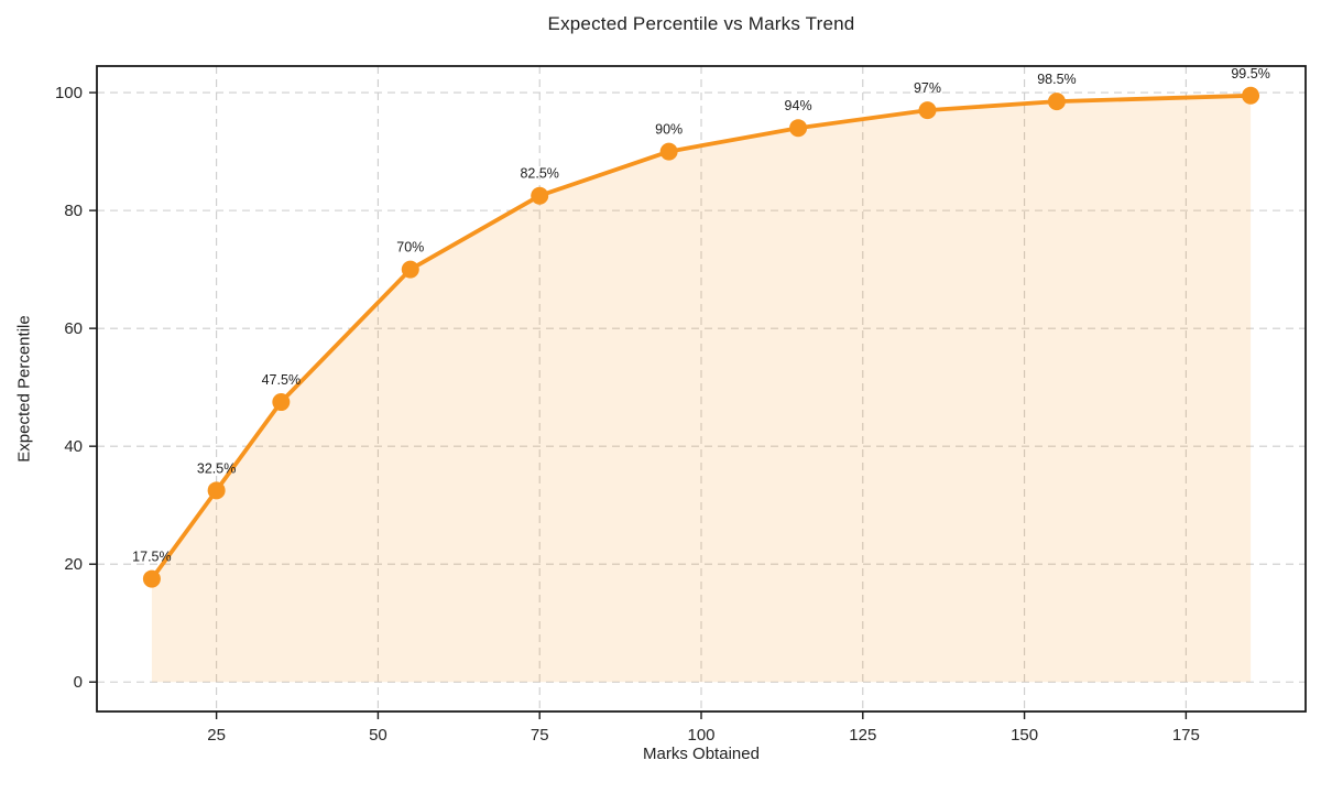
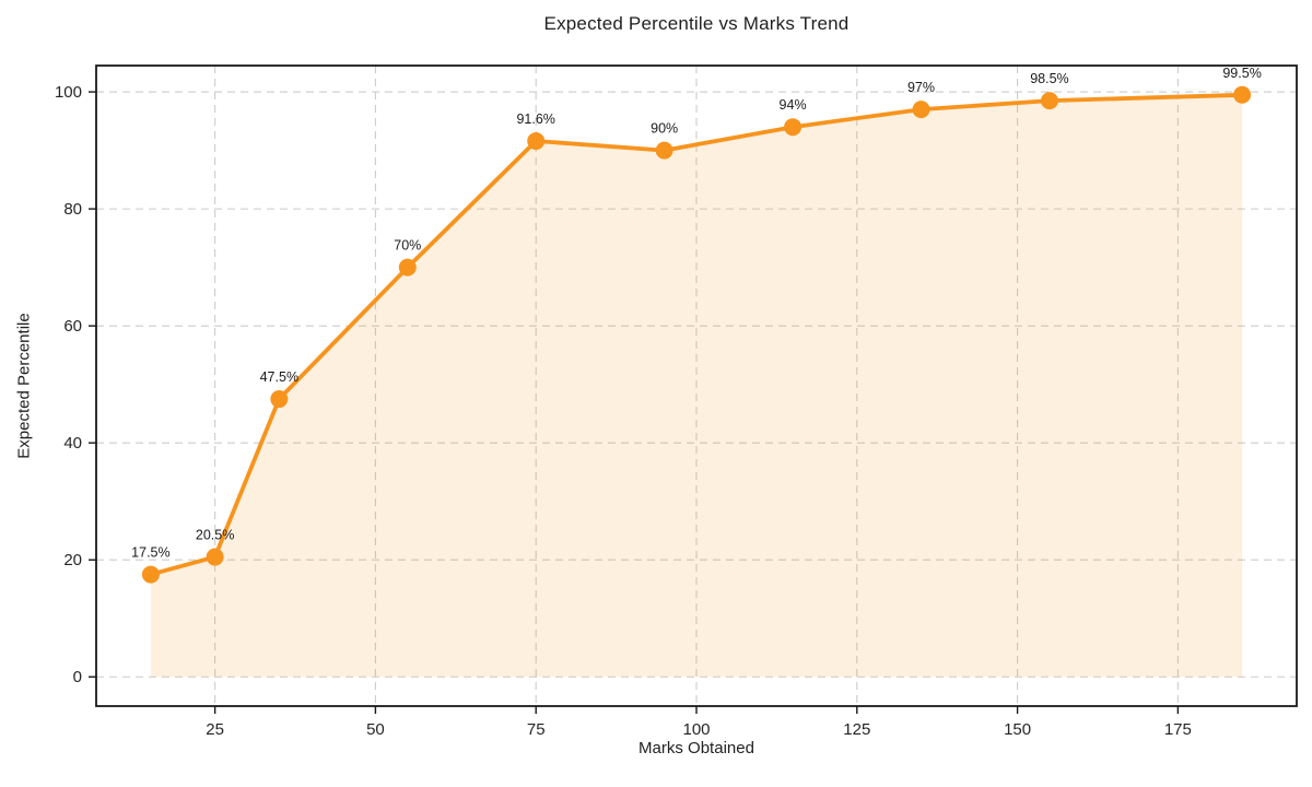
25: 32.5% -> 20.5%
75: 82.5% -> 91.6%
